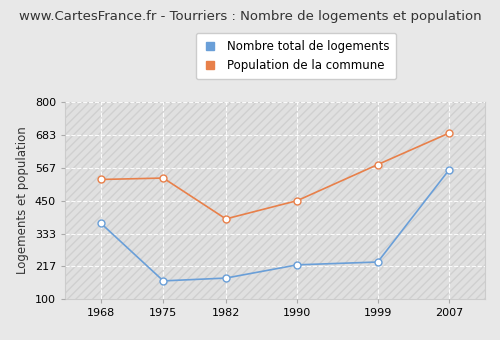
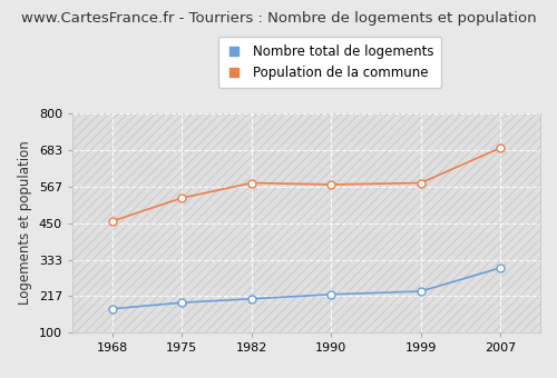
Nombre total de logements/1968: 370 -> 176
Population de la commune/1968: 525 -> 456
Nombre total de logements/1975: 165 -> 196
Nombre total de logements/1982: 175 -> 208
Population de la commune/1982: 385 -> 578
Population de la commune/1990: 450 -> 573
Nombre total de logements/2007: 560 -> 307
